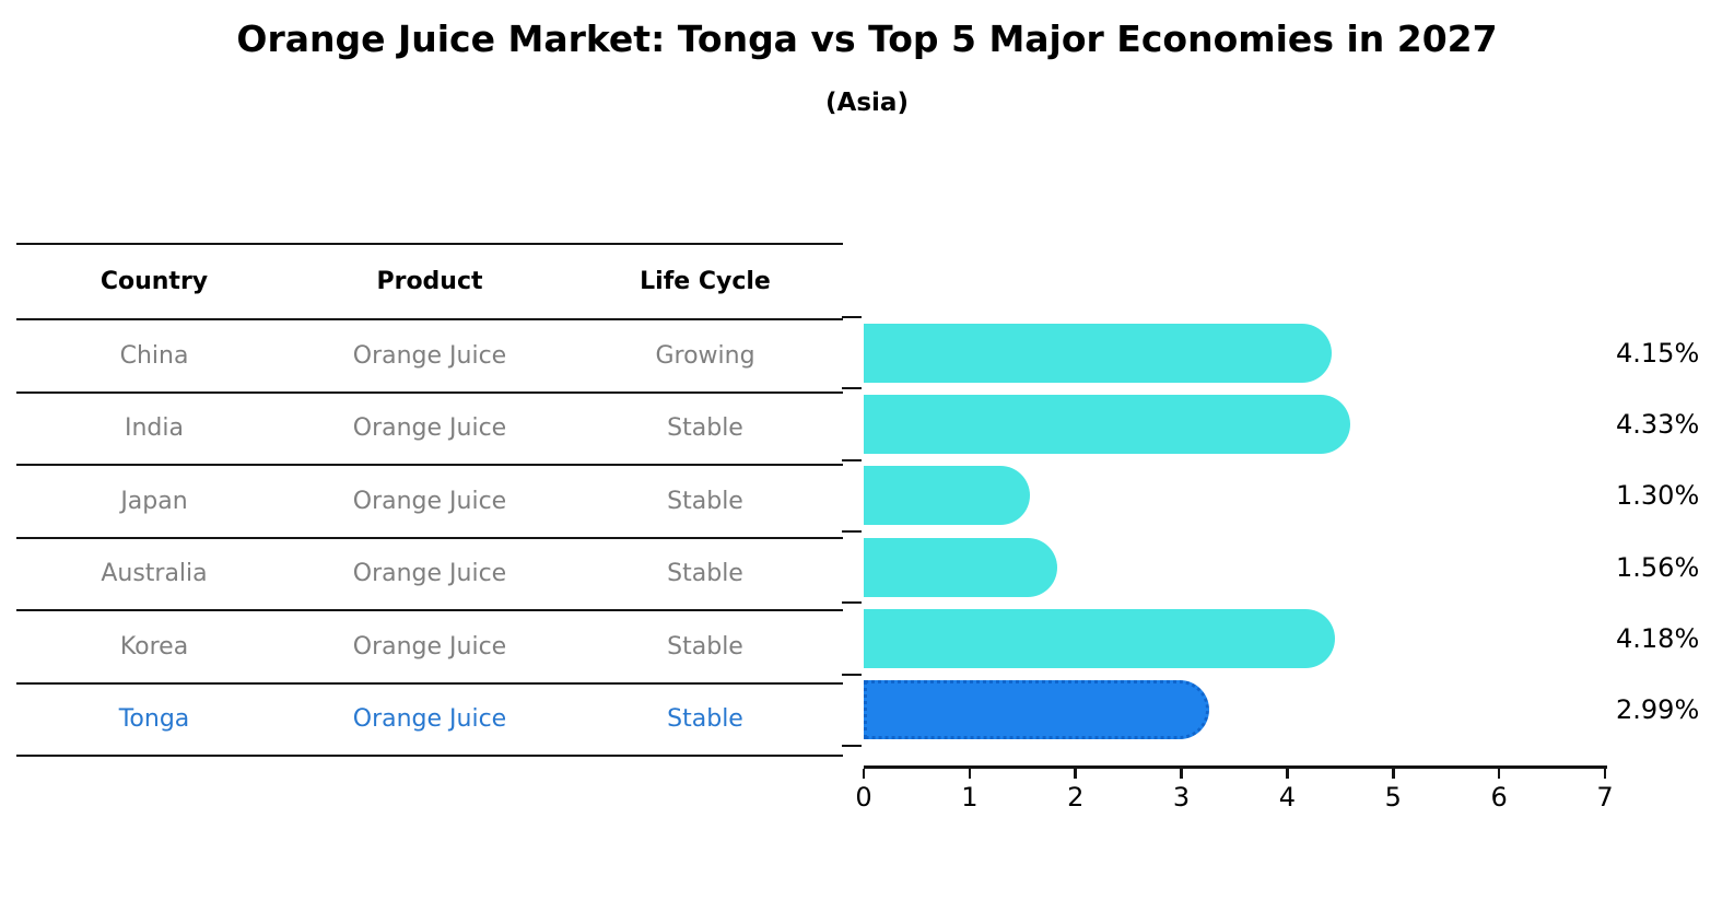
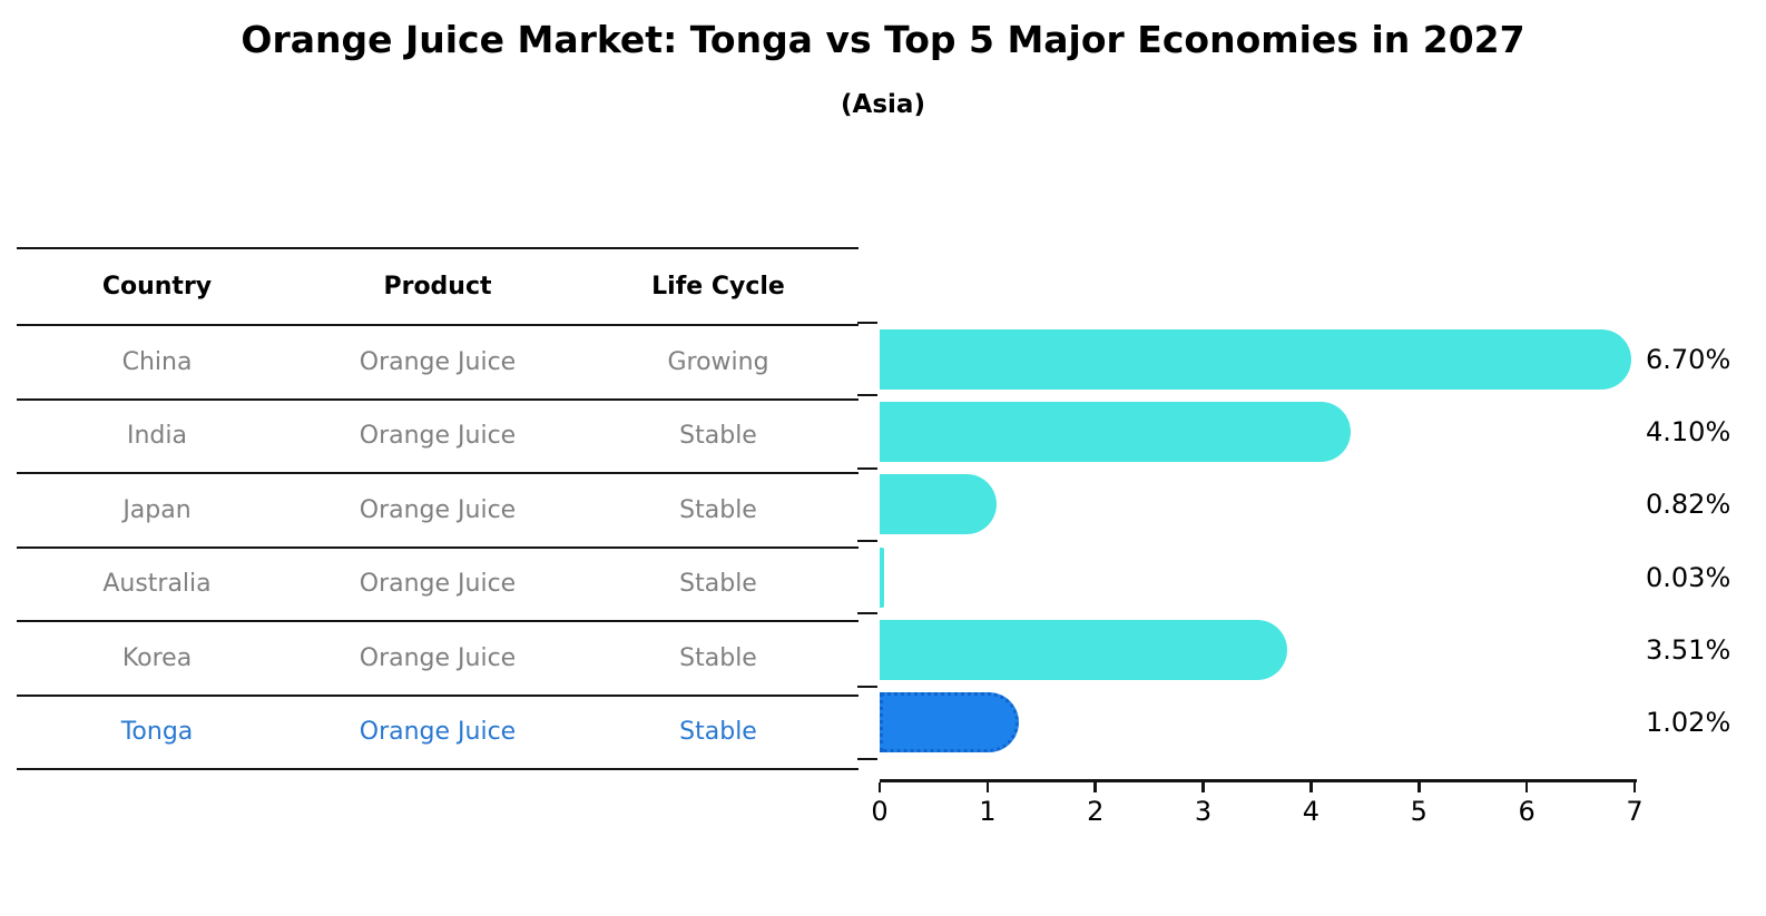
China: 4.15% -> 6.70%
India: 4.33% -> 4.10%
Japan: 1.30% -> 0.82%
Australia: 1.56% -> 0.03%
Korea: 4.18% -> 3.51%
Tonga: 2.99% -> 1.02%
